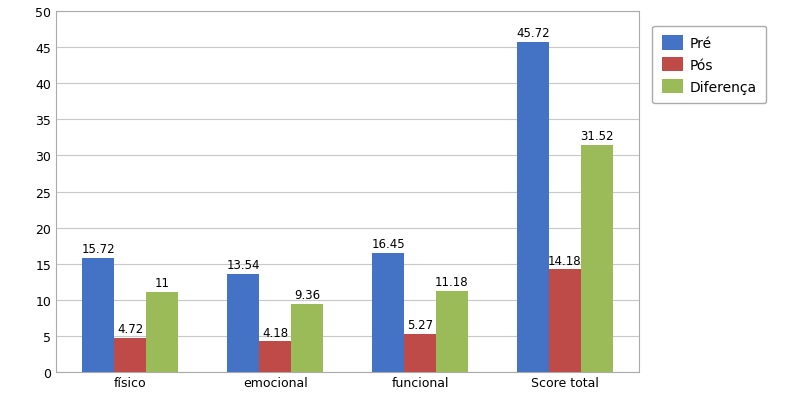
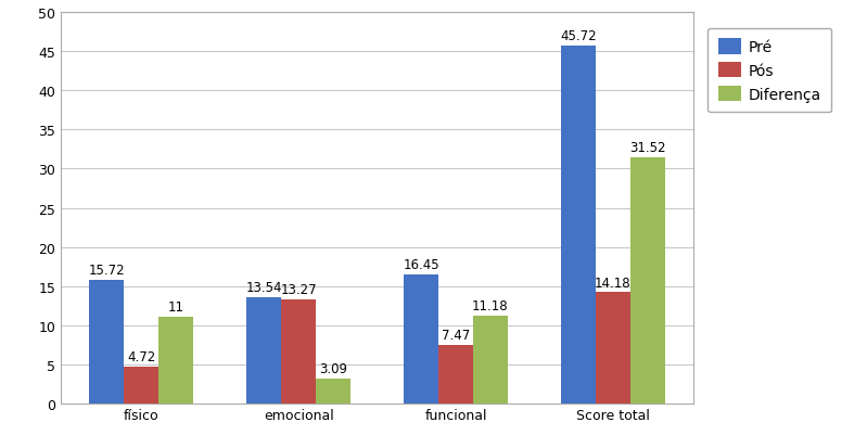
Pós/emocional: 4.18 -> 13.27
Diferença/emocional: 9.36 -> 3.09
Pós/funcional: 5.27 -> 7.47
